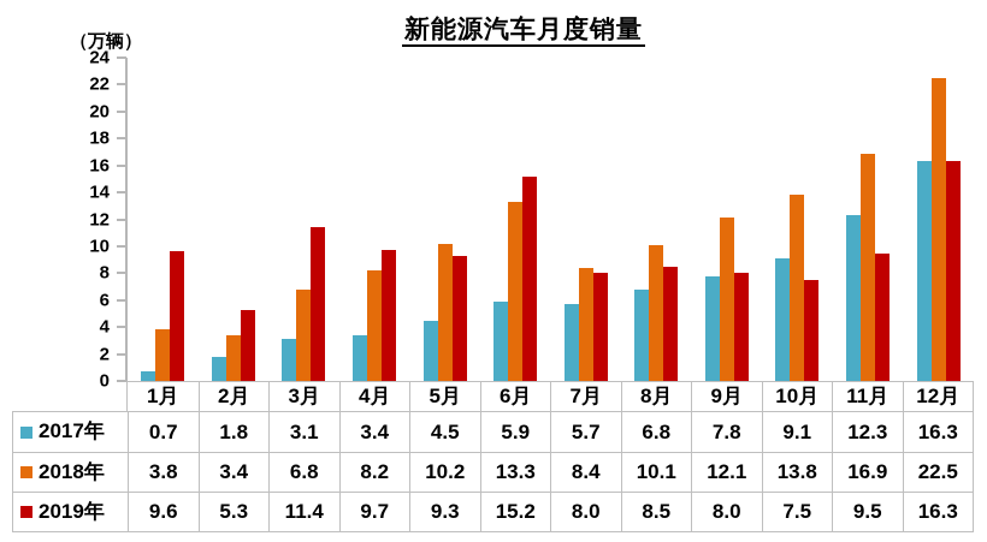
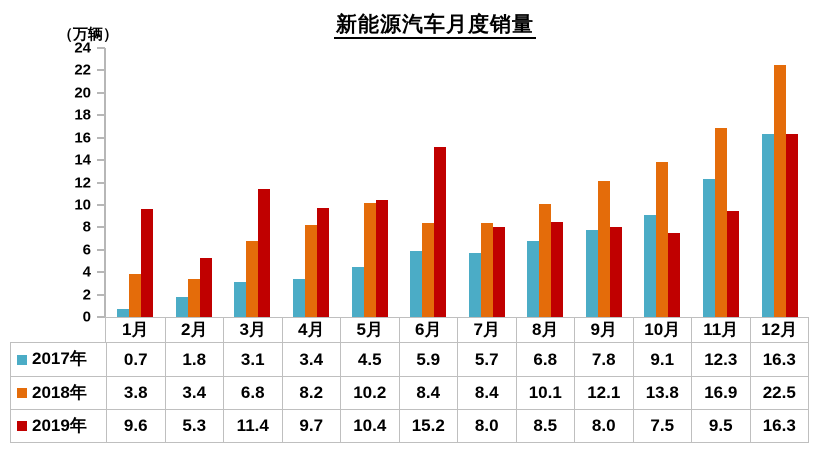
2019年/5月: 9.3 -> 10.4
2018年/6月: 13.3 -> 8.4
